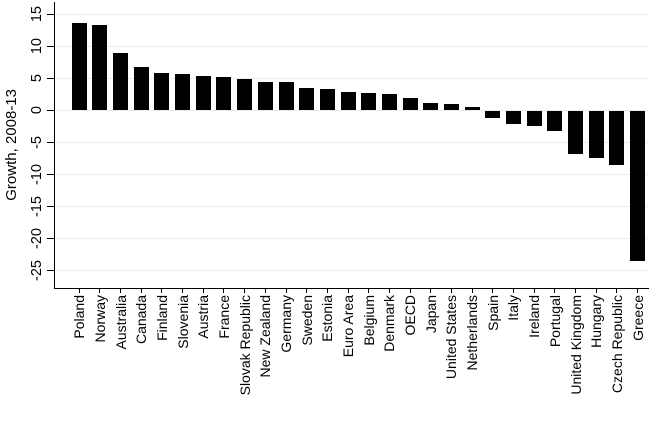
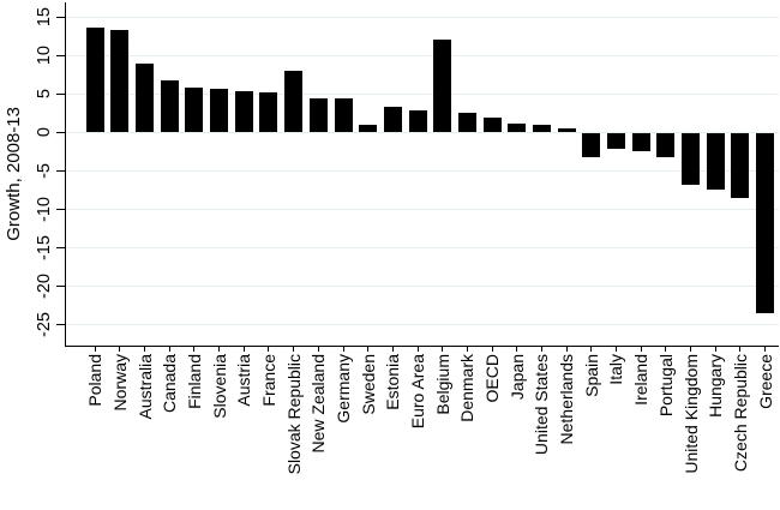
Slovak Republic: 5 -> 8
Sweden: 4 -> 1
Belgium: 3 -> 12
Spain: -1 -> -3
